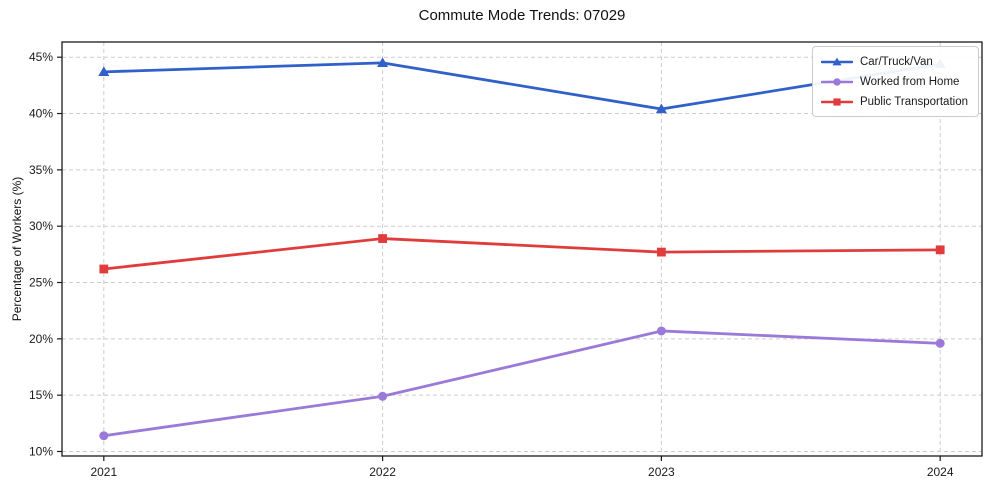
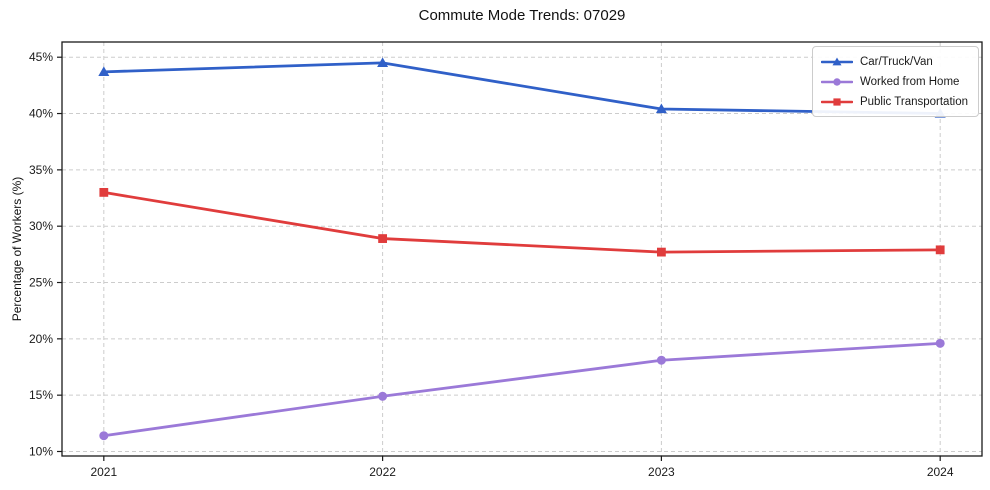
Public Transportation/2021: 26.2% -> 33.0%
Worked from Home/2023: 20.7% -> 18.1%
Car/Truck/Van/2024: 44.4% -> 40.0%
